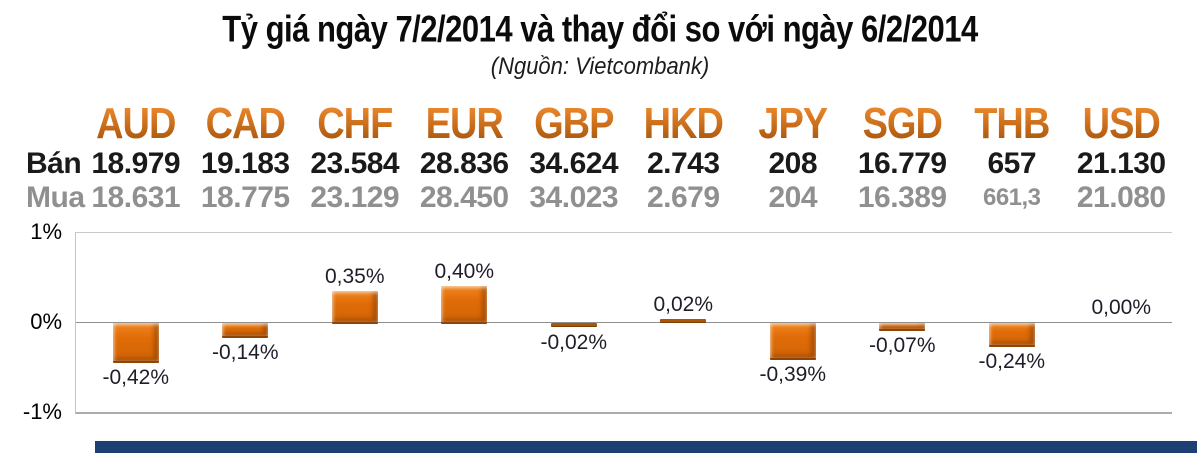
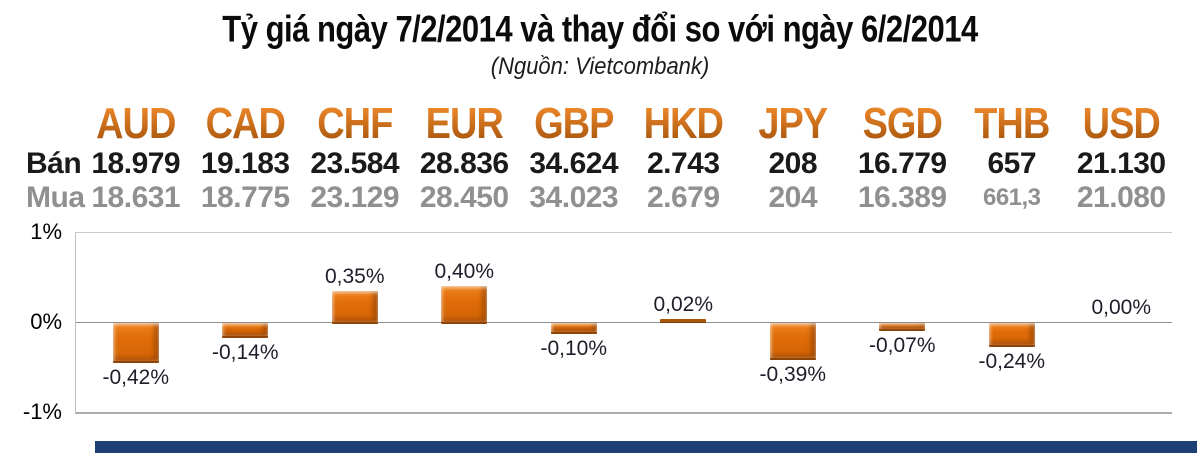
GBP: -0,02% -> -0,10%
